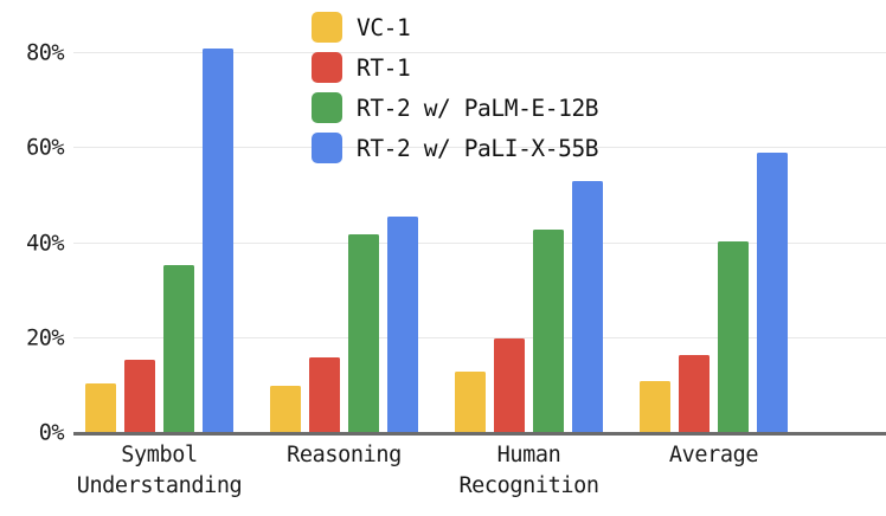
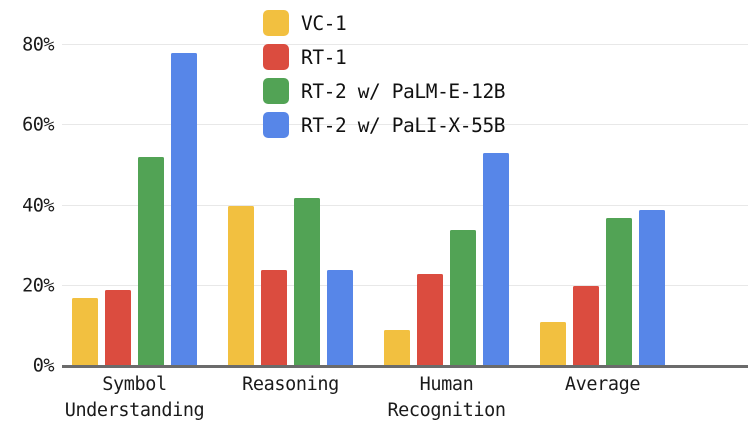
VC-1/Symbol Understanding: 10% -> 17%
RT-1/Symbol Understanding: 16% -> 19%
RT-2 w/ PaLM-E-12B/Symbol Understanding: 36% -> 52%
RT-2 w/ PaLI-X-55B/Symbol Understanding: 81% -> 78%
VC-1/Reasoning: 10% -> 40%
RT-1/Reasoning: 16% -> 24%
RT-2 w/ PaLI-X-55B/Reasoning: 46% -> 24%
VC-1/Human Recognition: 13% -> 9%
RT-1/Human Recognition: 20% -> 23%
RT-2 w/ PaLM-E-12B/Human Recognition: 43% -> 34%
RT-1/Average: 16% -> 20%
RT-2 w/ PaLM-E-12B/Average: 40% -> 37%
RT-2 w/ PaLI-X-55B/Average: 59% -> 39%
